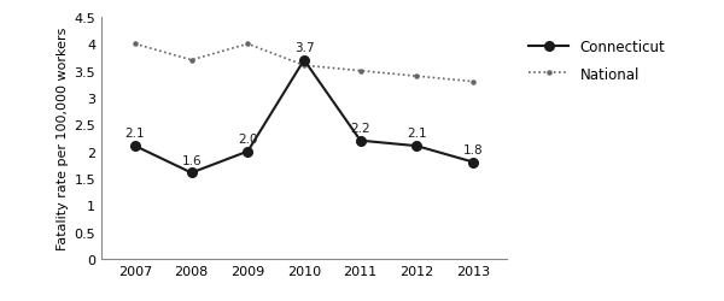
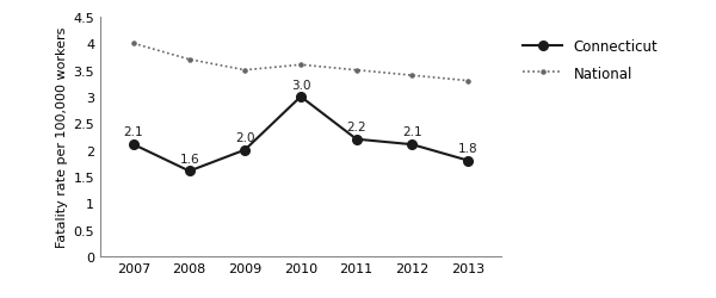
National/2009: 4.0 -> 3.5
Connecticut/2010: 3.7 -> 3.0
